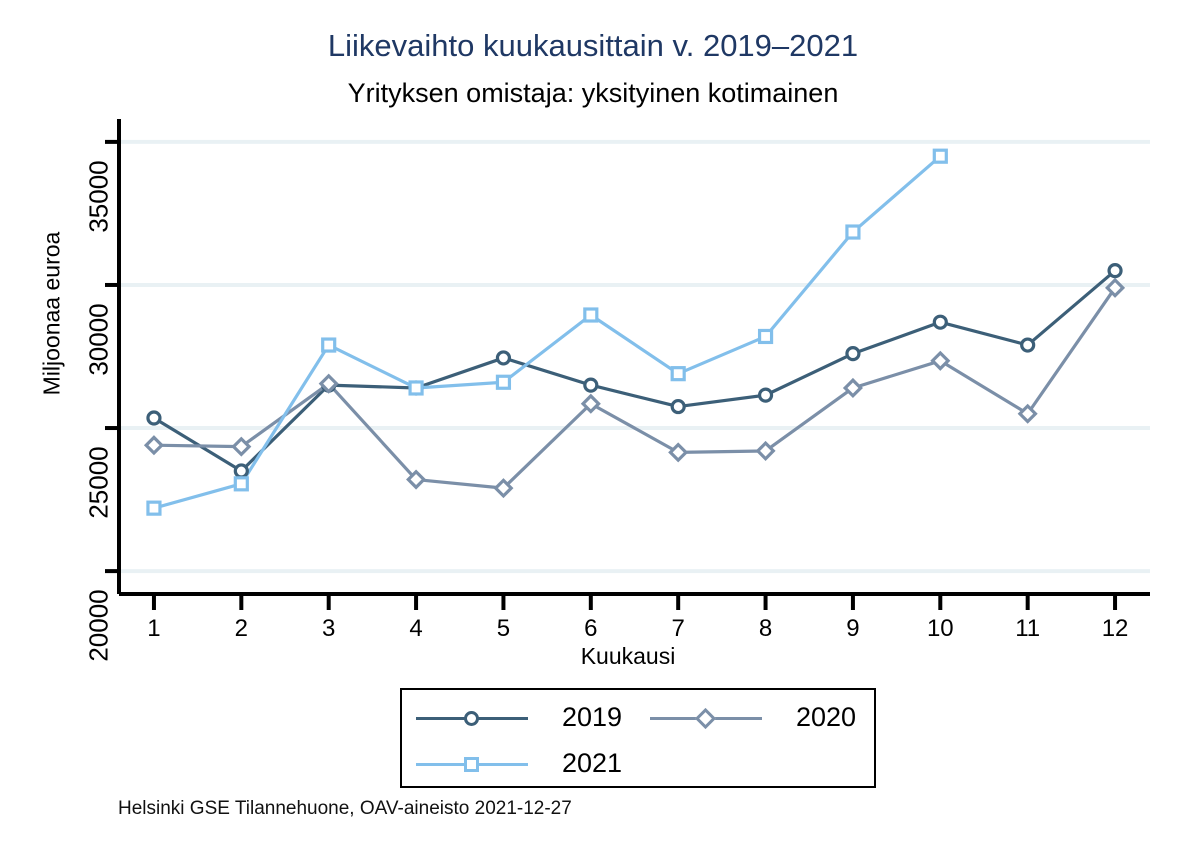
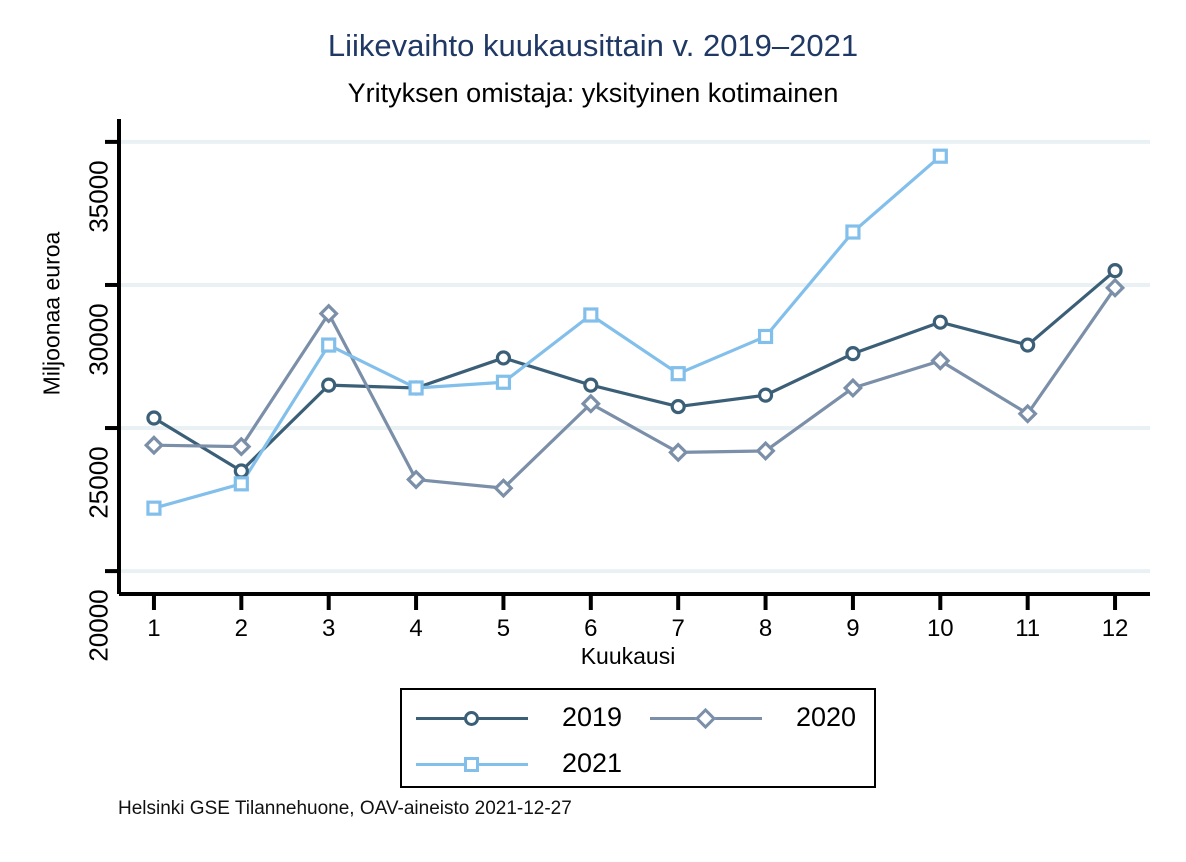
2020/3: 26600 -> 29000
